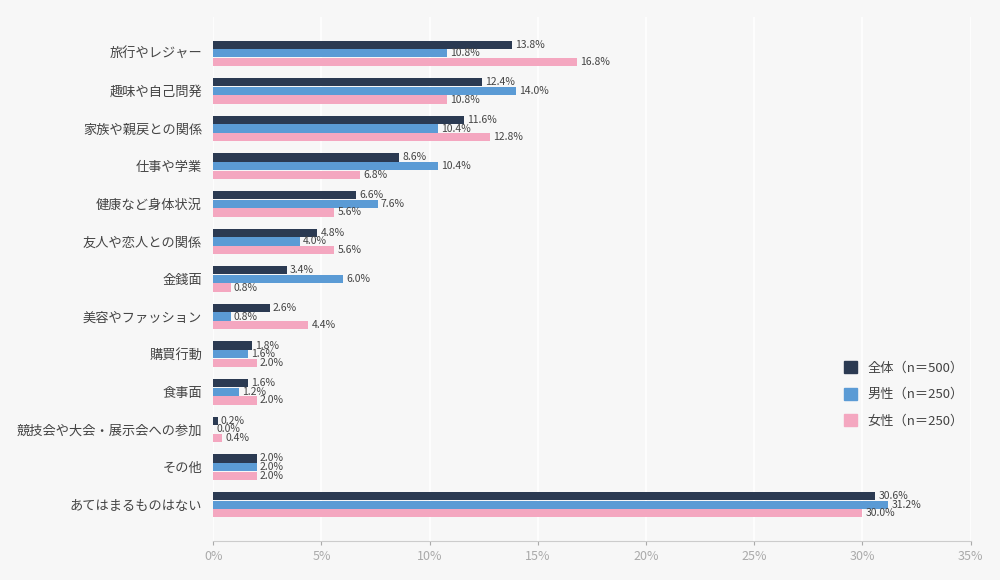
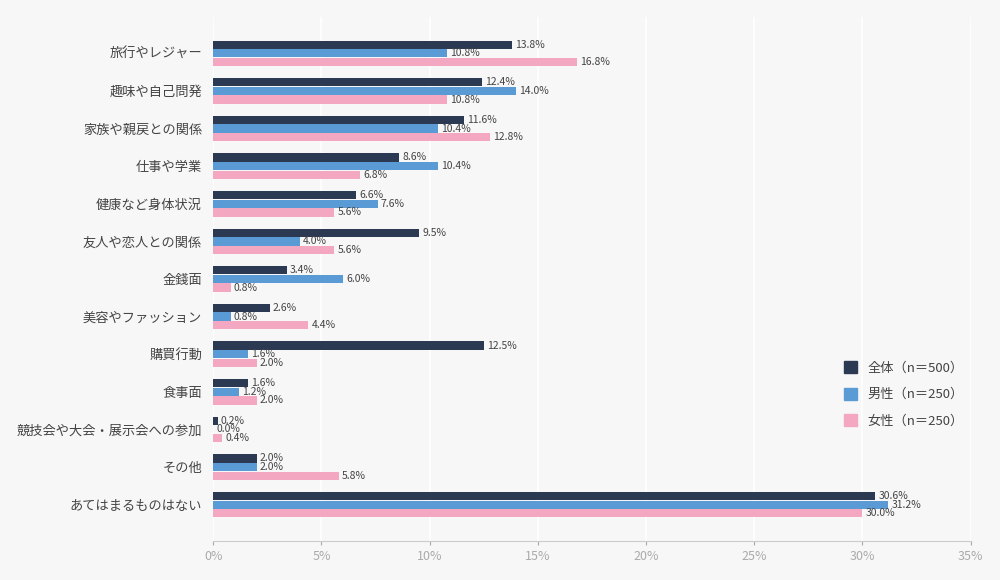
全体（n＝500）/友人や恋人との関係: 4.8% -> 9.5%
全体（n＝500）/購買行動: 1.8% -> 12.5%
女性（n＝250）/その他: 2.0% -> 5.8%
